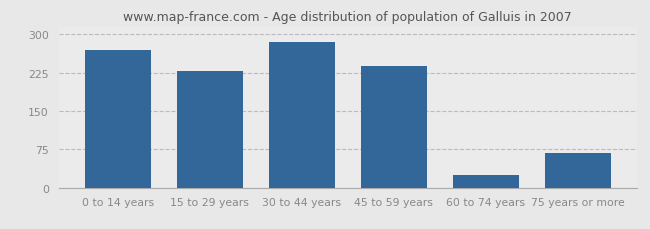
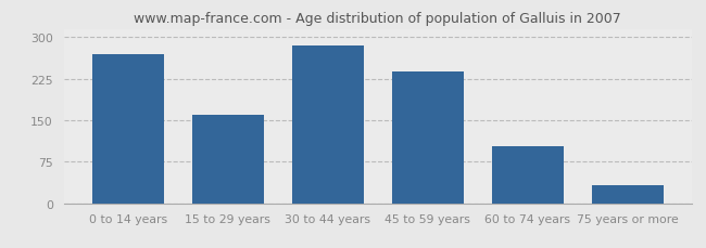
15 to 29 years: 228 -> 160
60 to 74 years: 24 -> 103
75 years or more: 68 -> 33
